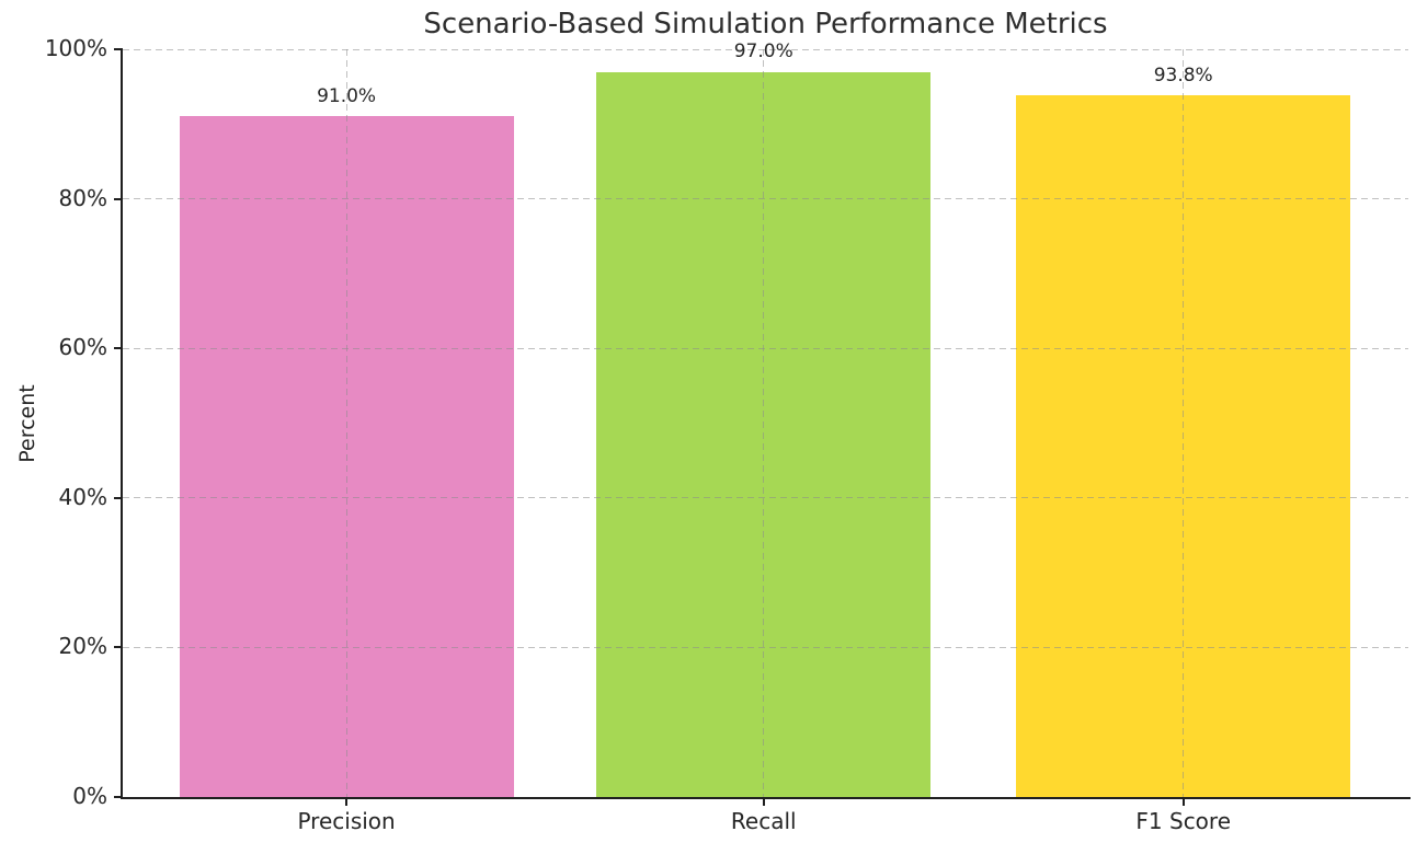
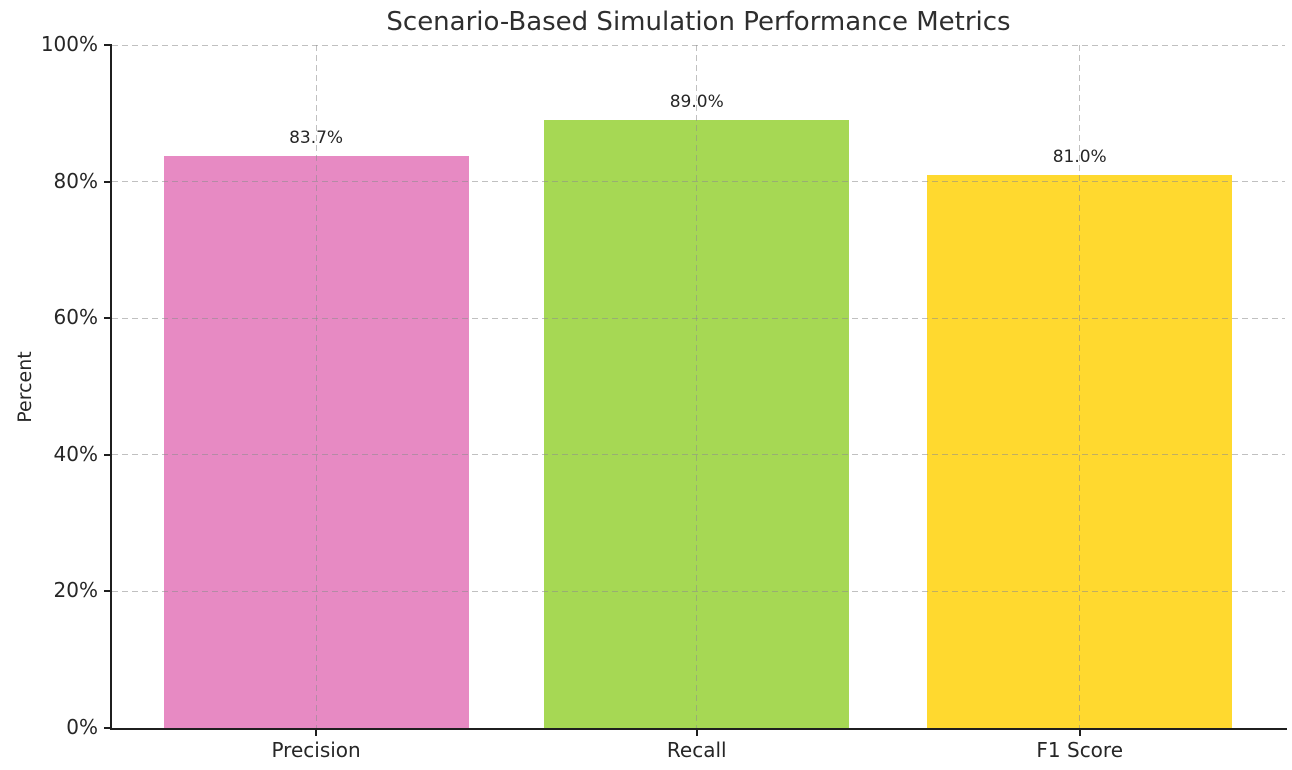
Precision: 91.0% -> 83.7%
Recall: 97.0% -> 89.0%
F1 Score: 93.8% -> 81.0%
